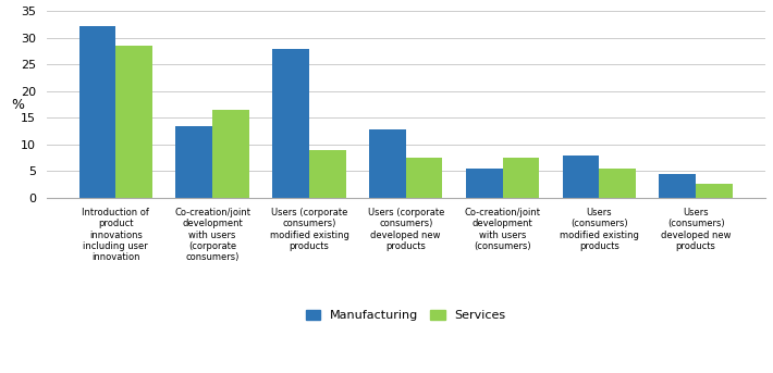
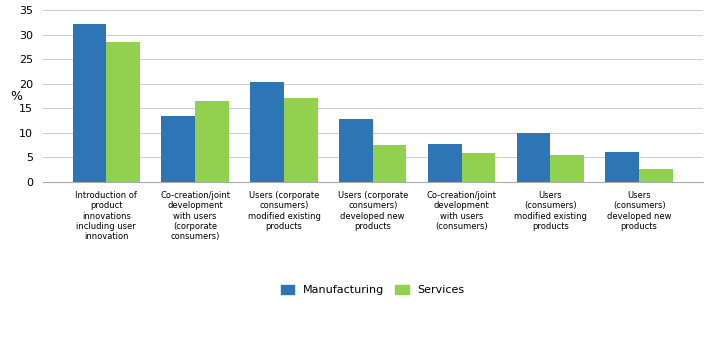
Manufacturing/Users (corporate consumers) modified existing products: 28.0 -> 20.3
Services/Users (corporate consumers) modified existing products: 9.0 -> 17.0
Manufacturing/Co-creation/joint development with users (consumers): 5.5 -> 7.7
Services/Co-creation/joint development with users (consumers): 7.5 -> 5.8
Manufacturing/Users (consumers) modified existing products: 8.0 -> 9.9
Manufacturing/Users (consumers) developed new products: 4.5 -> 6.1
